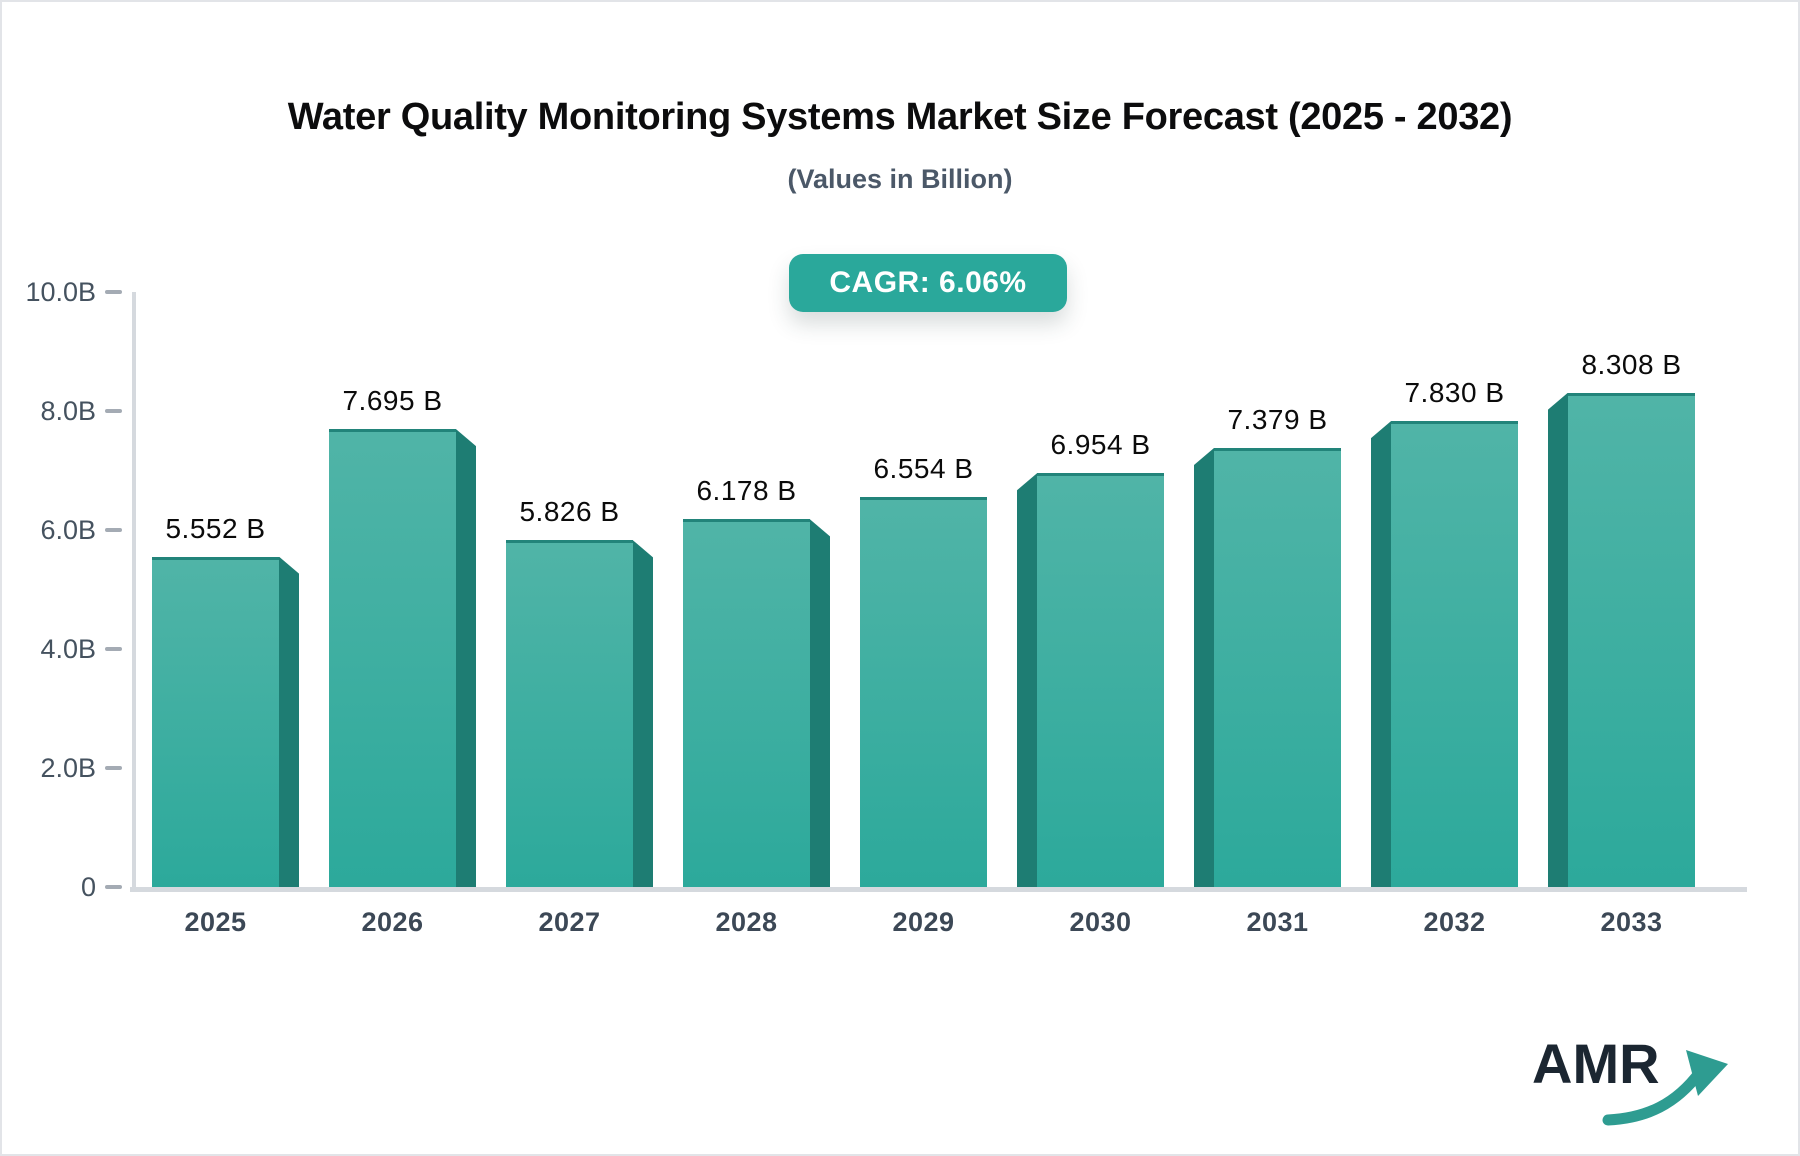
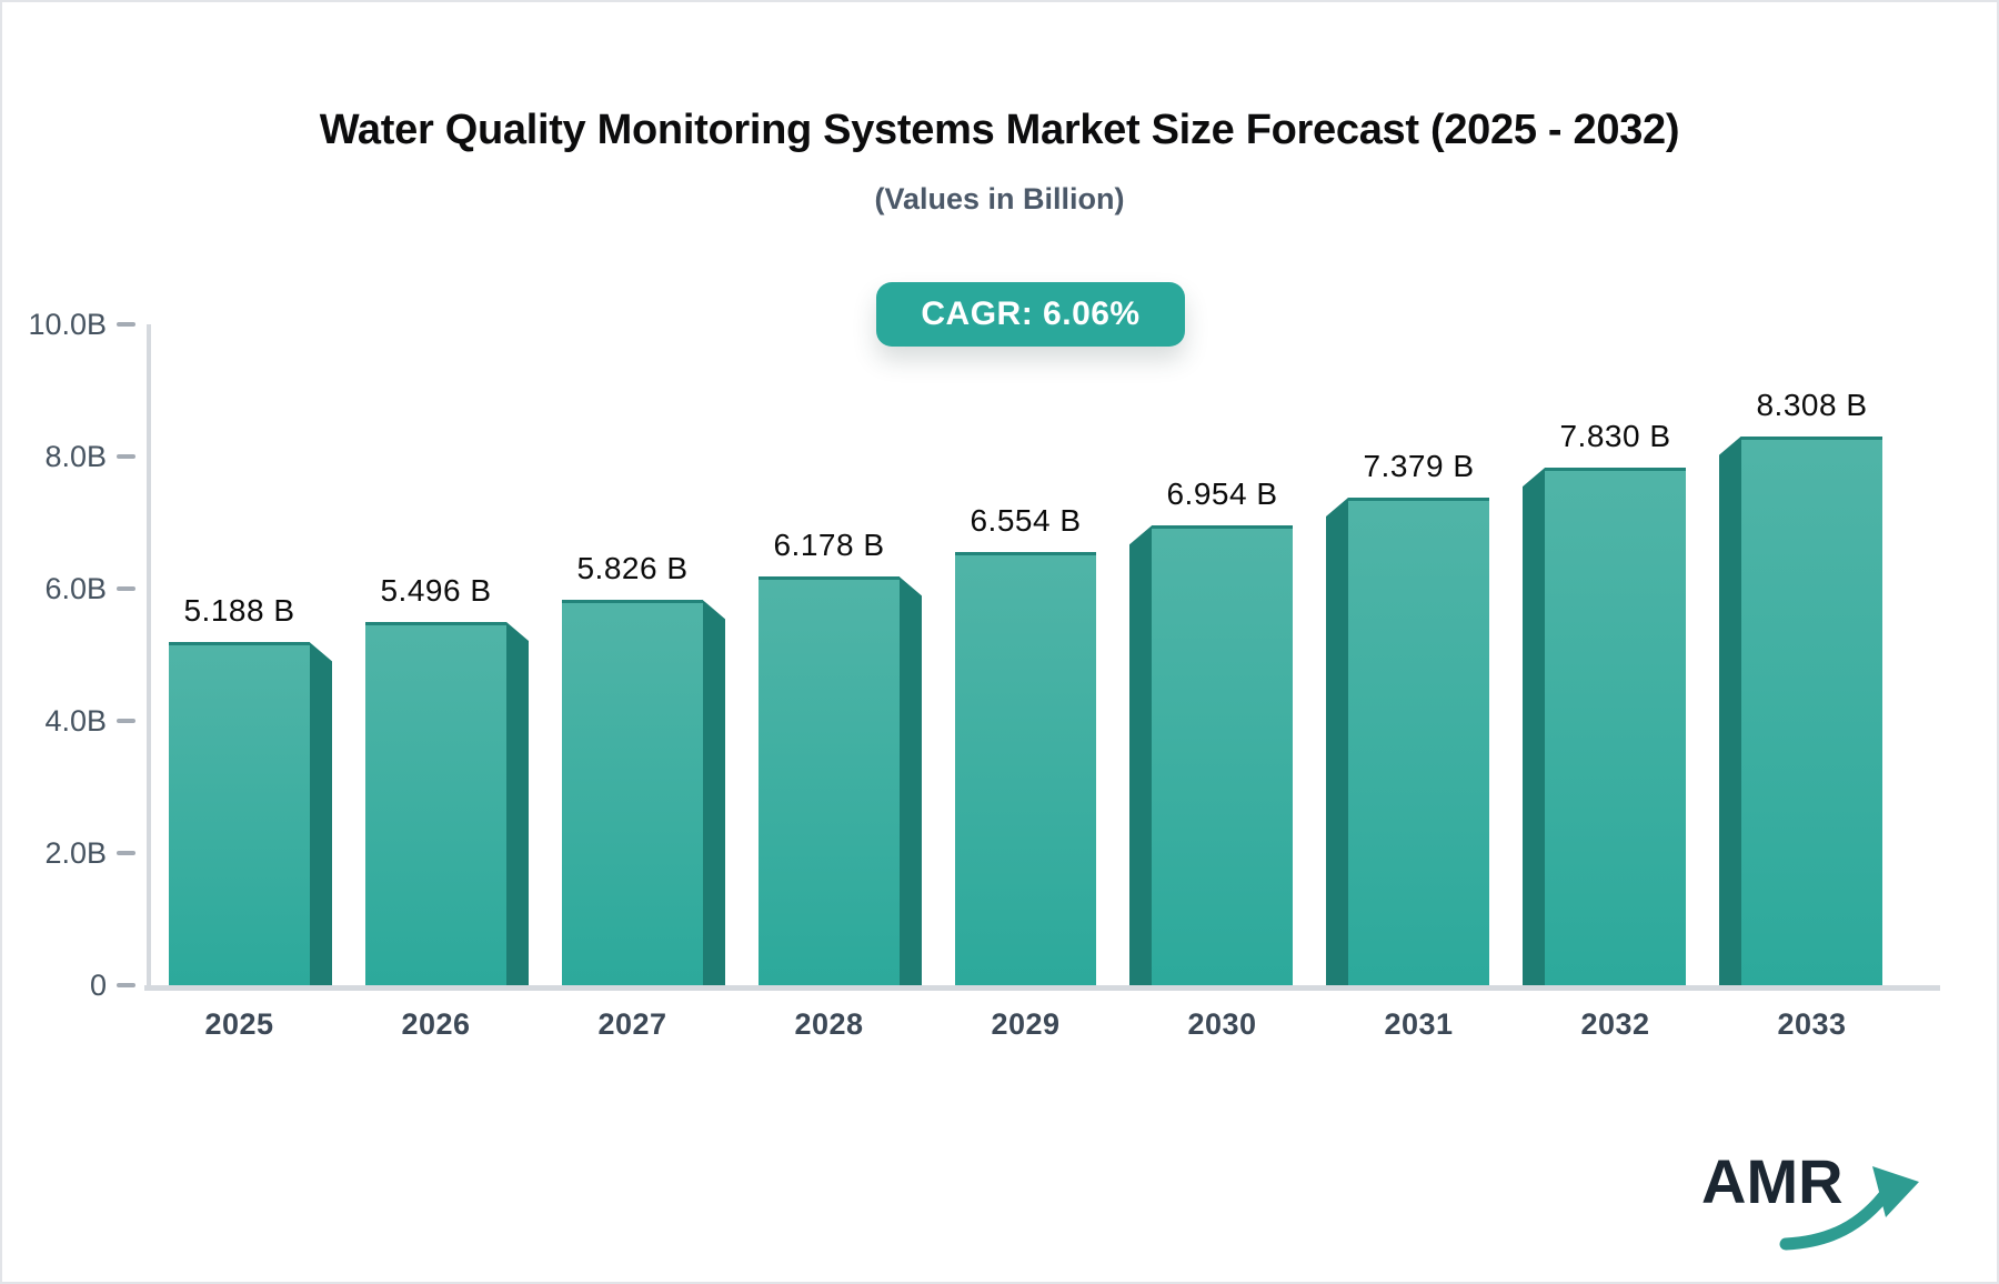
2025: 5.552 -> 5.188
2026: 7.695 -> 5.496
